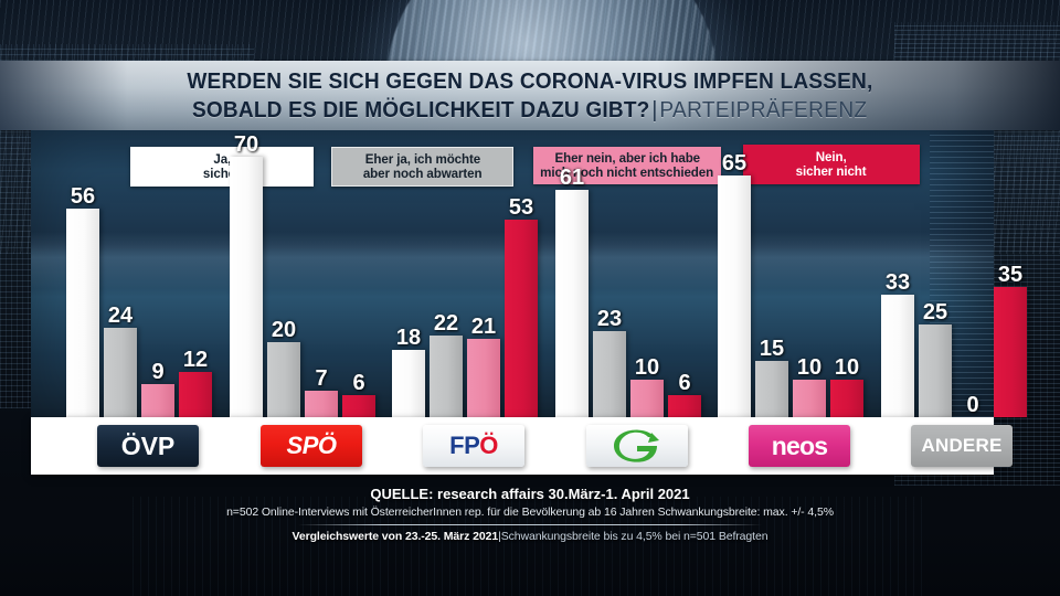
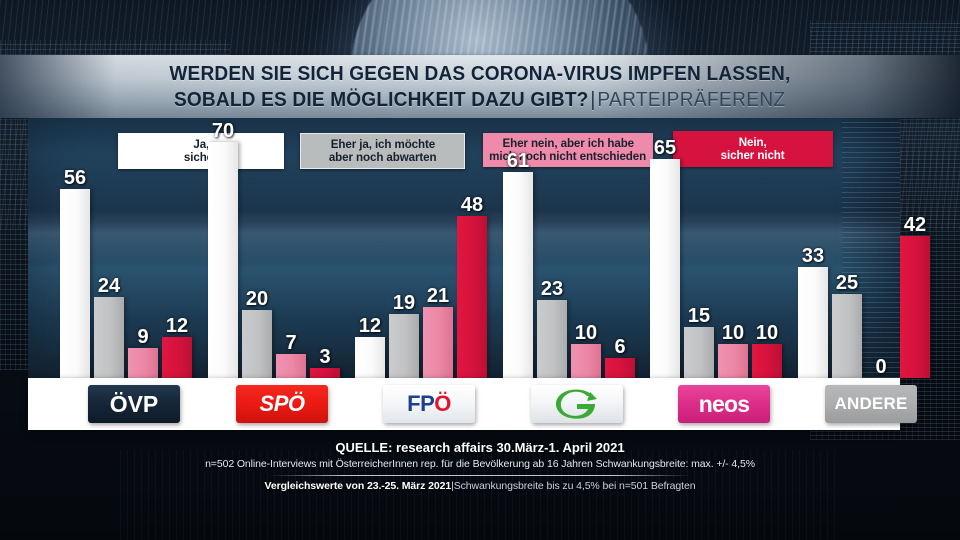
Nein, sicher nicht/SPÖ: 6 -> 3
Ja, sicher/FPÖ: 18 -> 12
Eher ja, ich möchte aber noch abwarten/FPÖ: 22 -> 19
Nein, sicher nicht/FPÖ: 53 -> 48
Nein, sicher nicht/ANDERE: 35 -> 42
